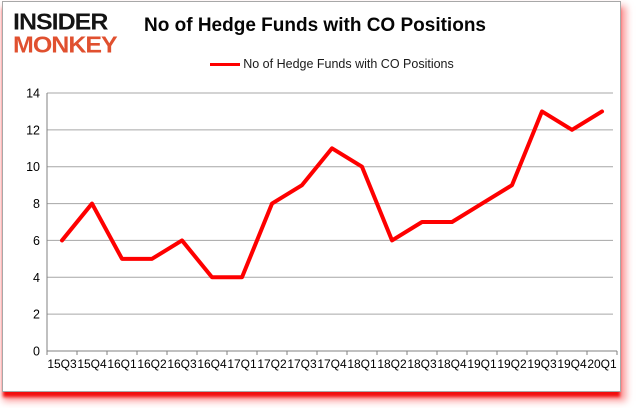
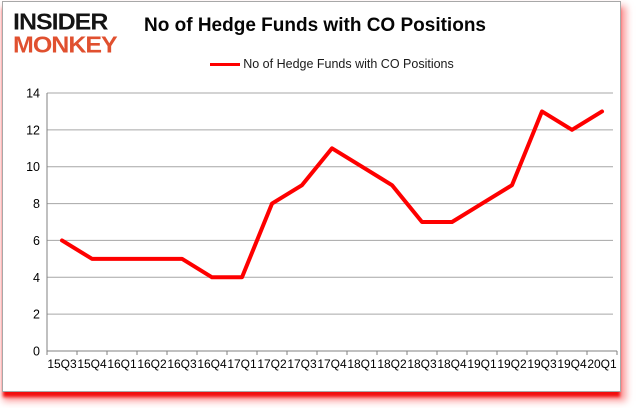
15Q4: 8 -> 5
16Q3: 6 -> 5
18Q2: 6 -> 9
